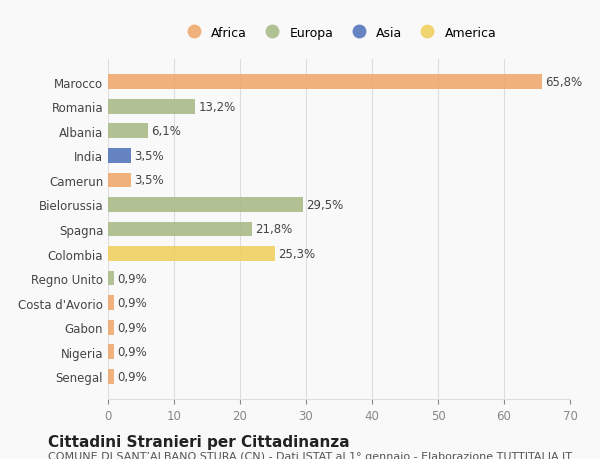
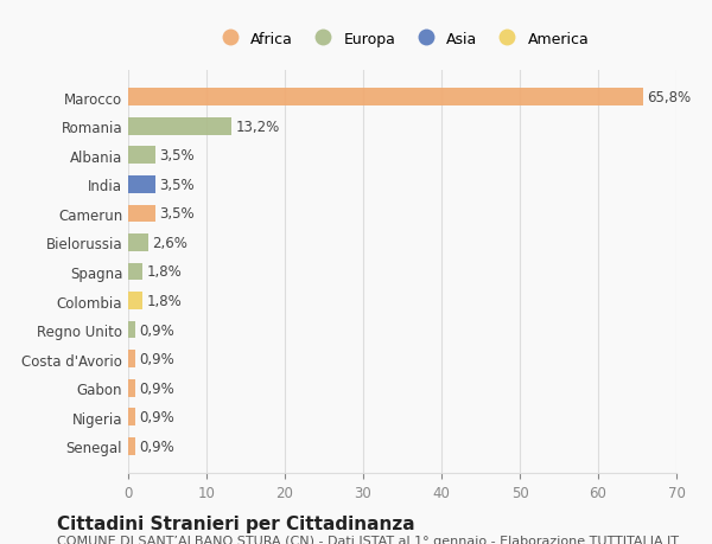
Albania: 6,1% -> 3,5%
Bielorussia: 29,5% -> 2,6%
Spagna: 21,8% -> 1,8%
Colombia: 25,3% -> 1,8%
